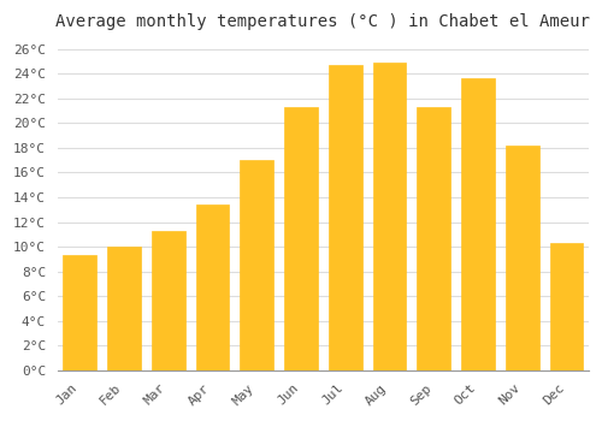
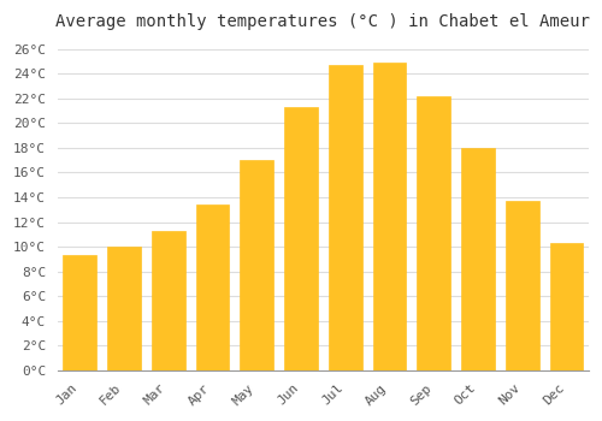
Sep: 21.3°C -> 22.2°C
Oct: 23.6°C -> 18.0°C
Nov: 18.2°C -> 13.7°C
